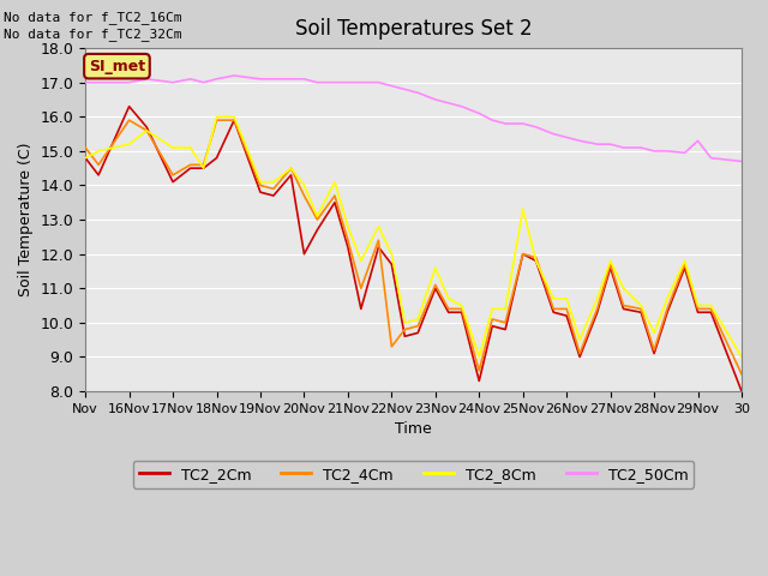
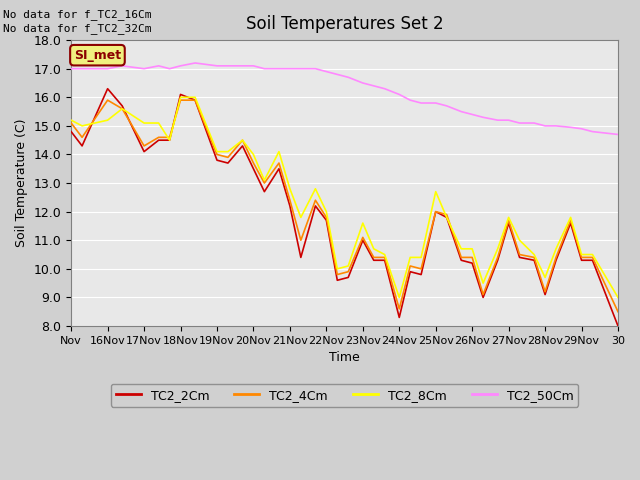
TC2_8Cm/Nov: 14.8 -> 15.2
TC2_2Cm/18Nov: 14.8 -> 16.1
TC2_2Cm/20Nov: 12.0 -> 13.5
TC2_4Cm/22Nov: 9.3 -> 11.8
TC2_8Cm/25Nov: 13.3 -> 12.7
TC2_50Cm/29Nov: 15.30 -> 14.90
